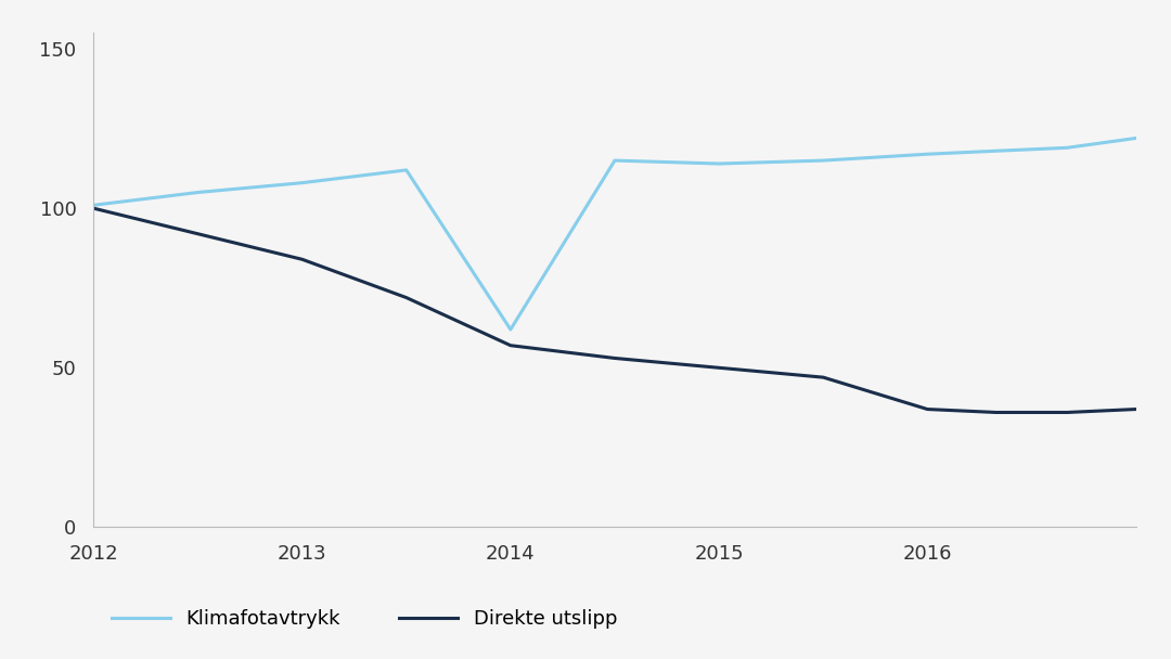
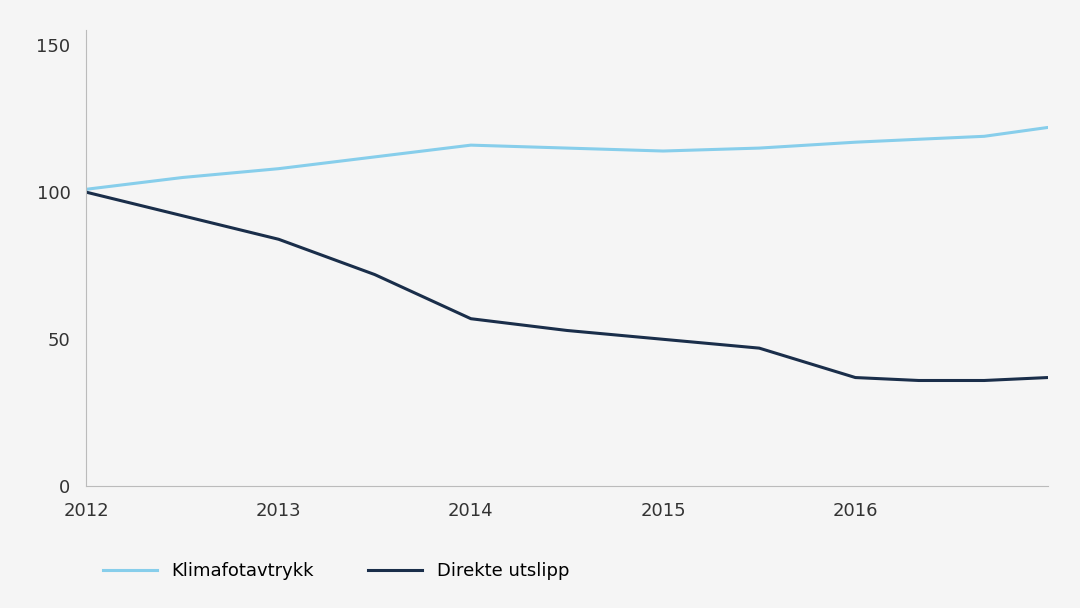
Klimafotavtrykk/2014: 62 -> 116
